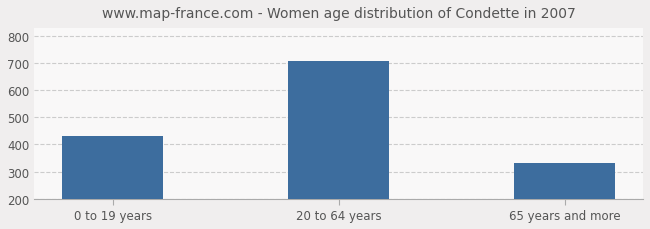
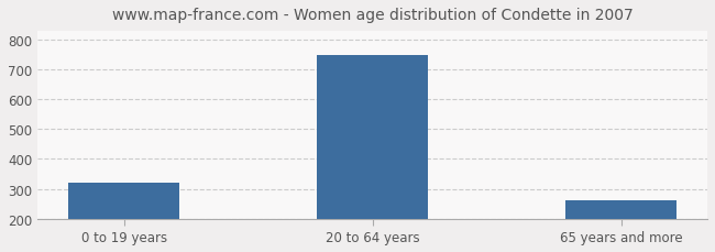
0 to 19 years: 430 -> 320
20 to 64 years: 710 -> 750
65 years and more: 330 -> 260
